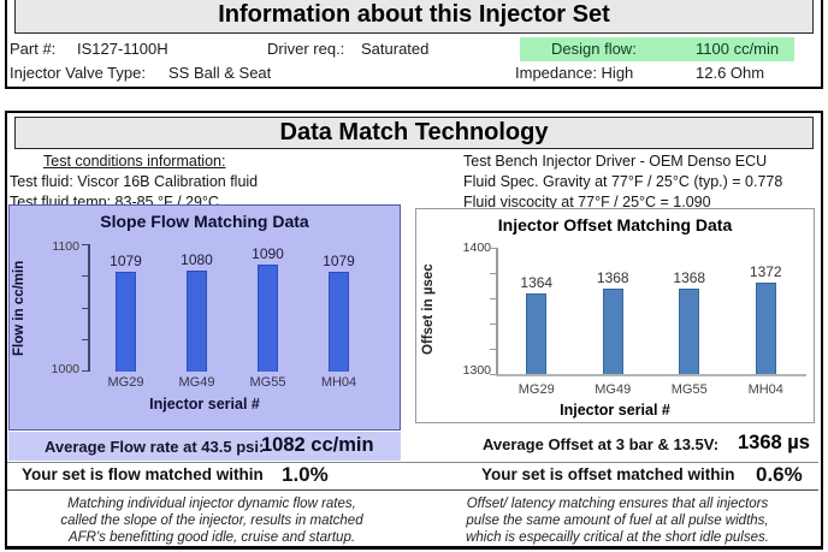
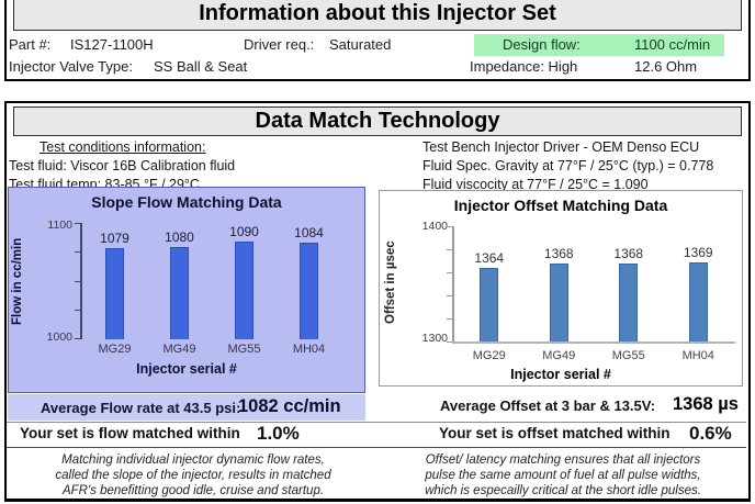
Slope Flow Matching Data/MH04: 1079 -> 1084
Injector Offset Matching Data/MH04: 1372 -> 1369
